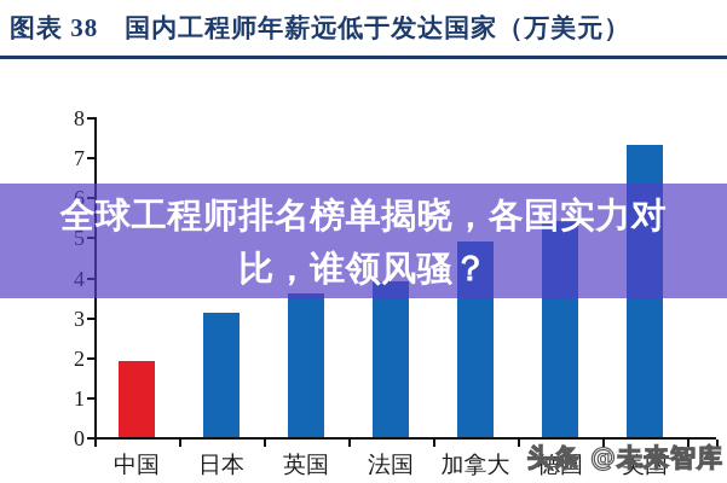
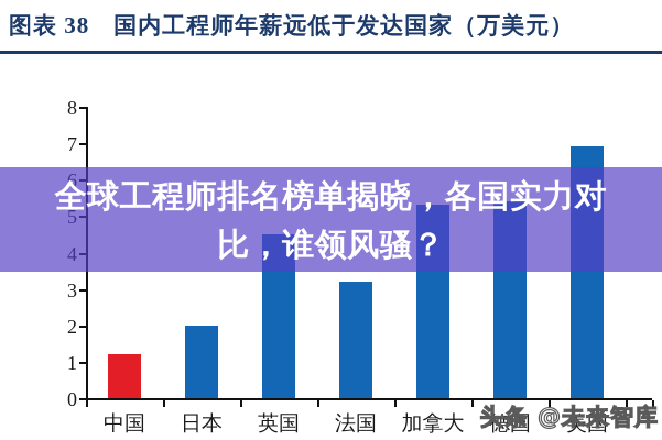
中国: 1.9 -> 1.2
日本: 3.1 -> 2.0
英国: 3.6 -> 4.5
法国: 3.9 -> 3.2
加拿大: 4.9 -> 5.3
美国: 7.3 -> 6.9
